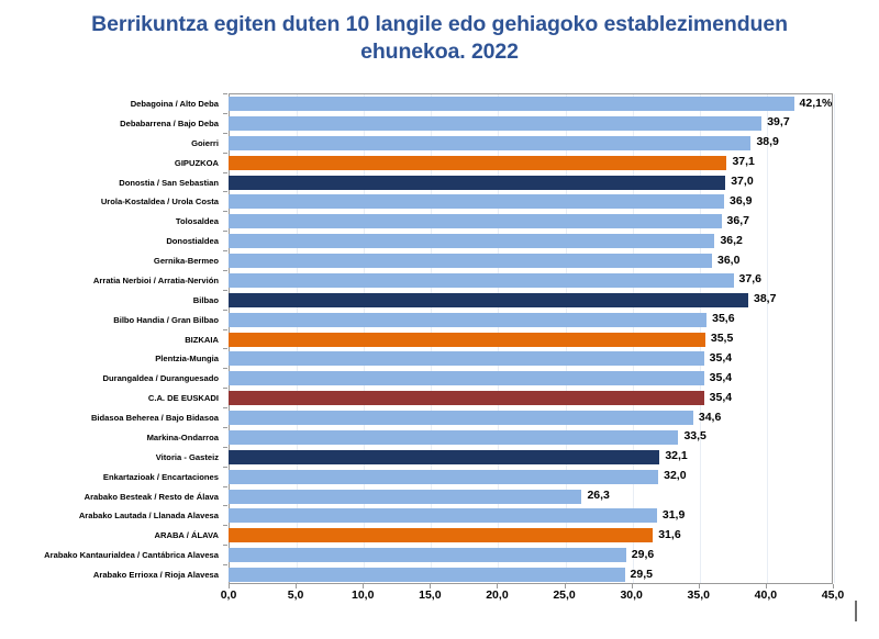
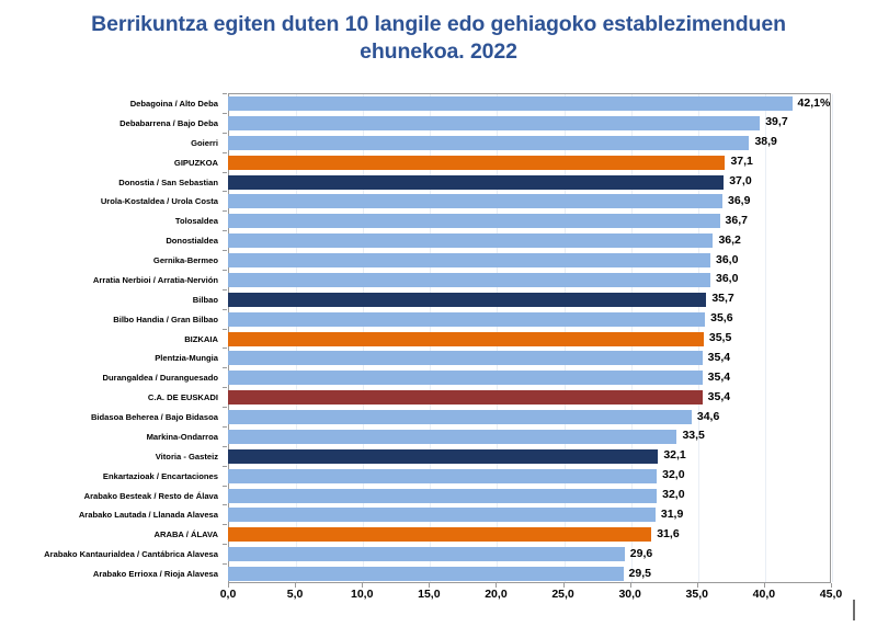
Arratia Nerbioi / Arratia-Nervión: 37,6 -> 36,0
Bilbao: 38,7 -> 35,7
Arabako Besteak / Resto de Álava: 26,3 -> 32,0
